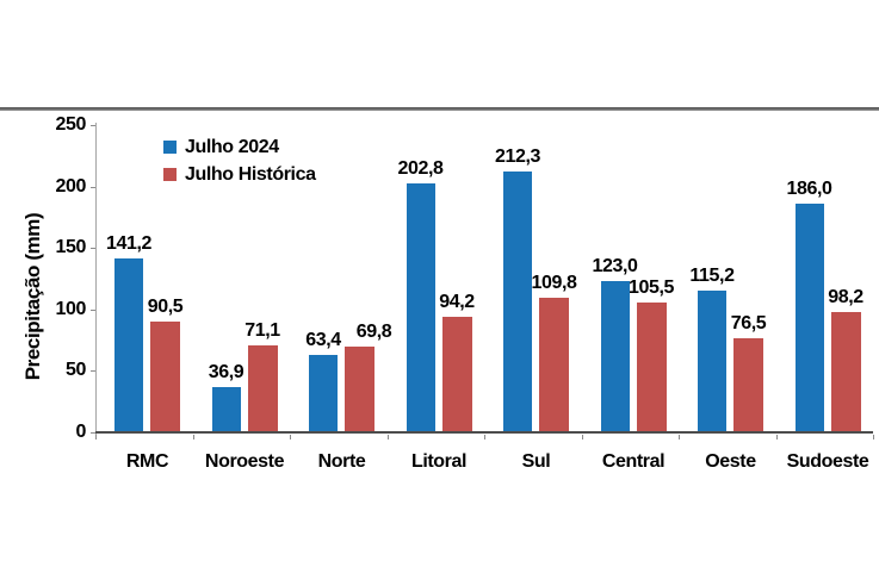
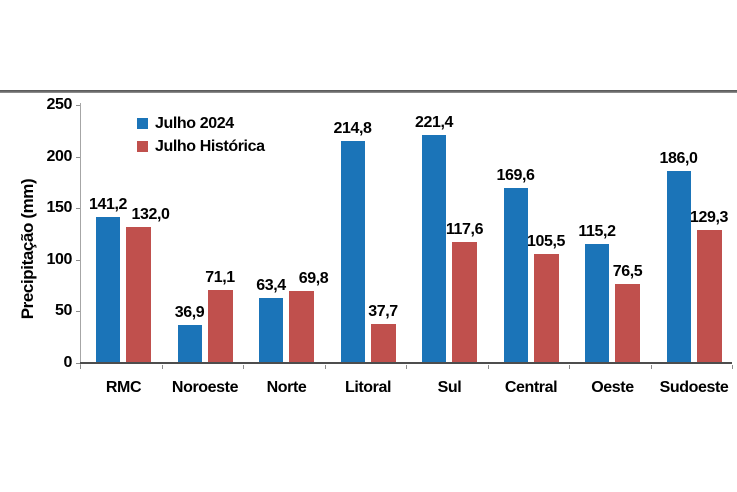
Julho Histórica/RMC: 90,5 -> 132,0
Julho 2024/Litoral: 202,8 -> 214,8
Julho Histórica/Litoral: 94,2 -> 37,7
Julho 2024/Sul: 212,3 -> 221,4
Julho Histórica/Sul: 109,8 -> 117,6
Julho 2024/Central: 123,0 -> 169,6
Julho Histórica/Sudoeste: 98,2 -> 129,3
